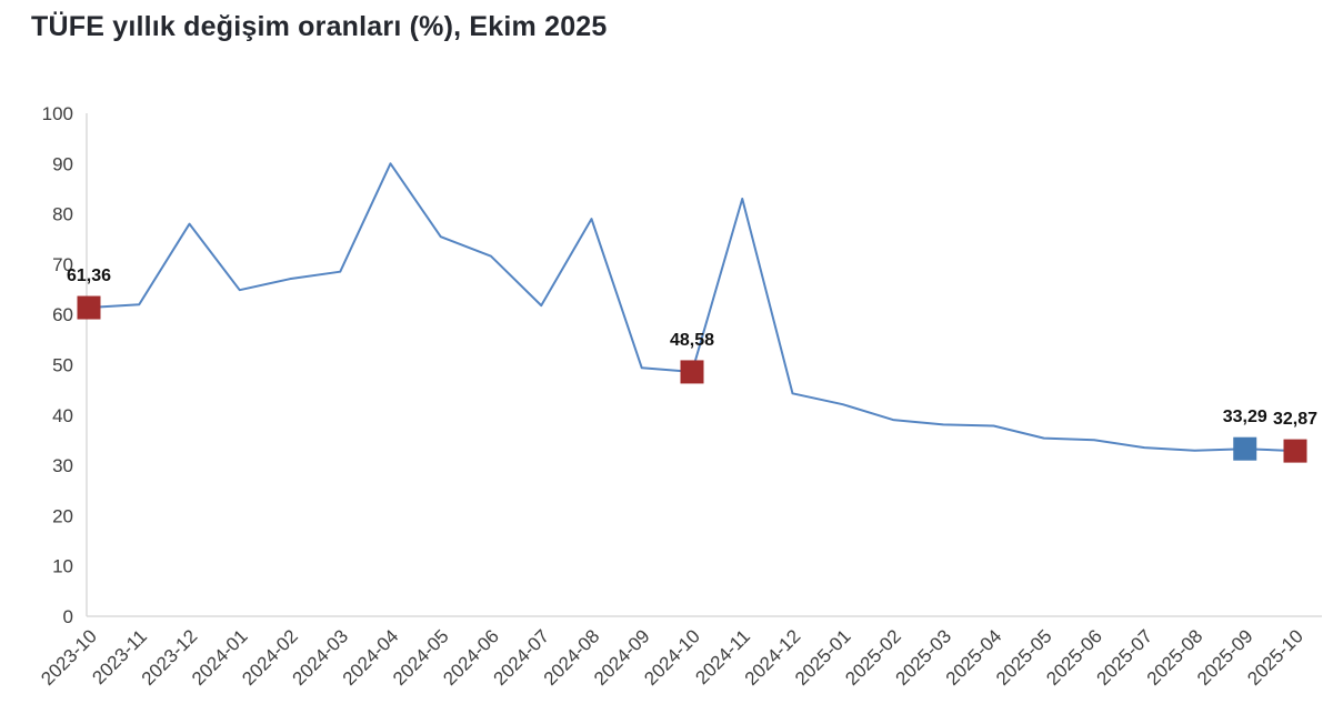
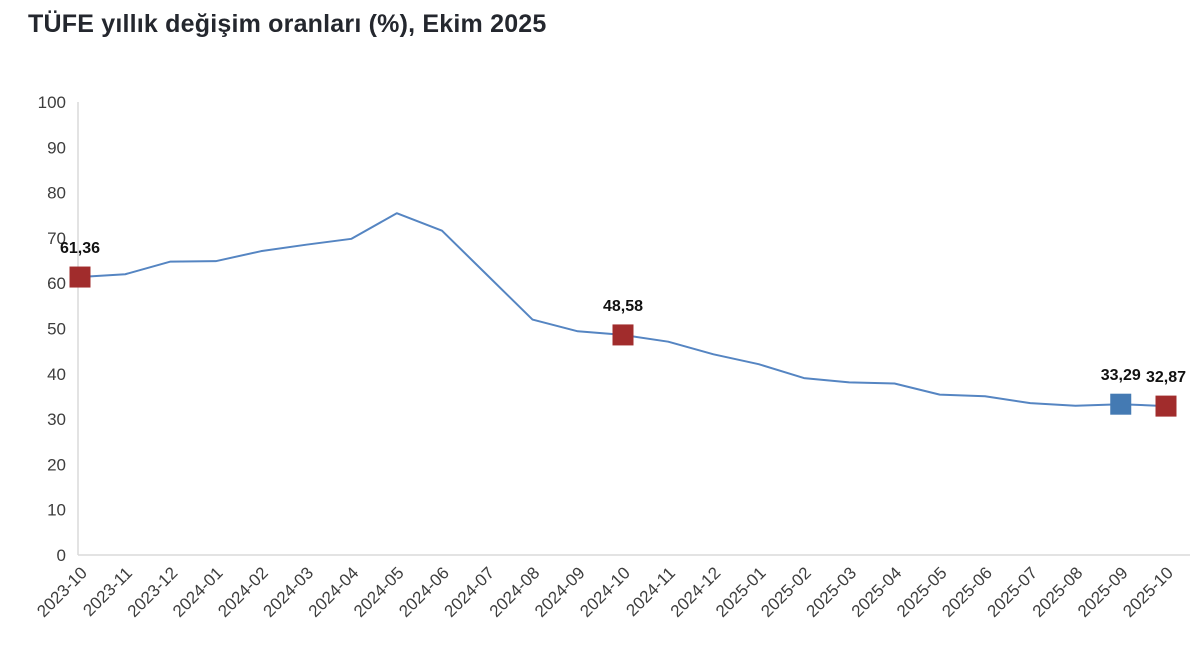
2023-12: 78 -> 65
2024-04: 90 -> 70
2024-08: 79 -> 52
2024-11: 83 -> 47
